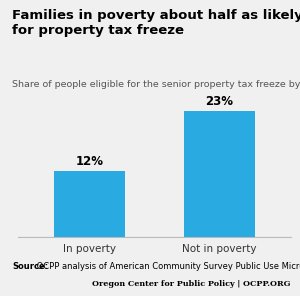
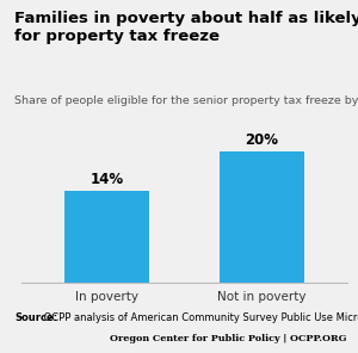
In poverty: 12% -> 14%
Not in poverty: 23% -> 20%
